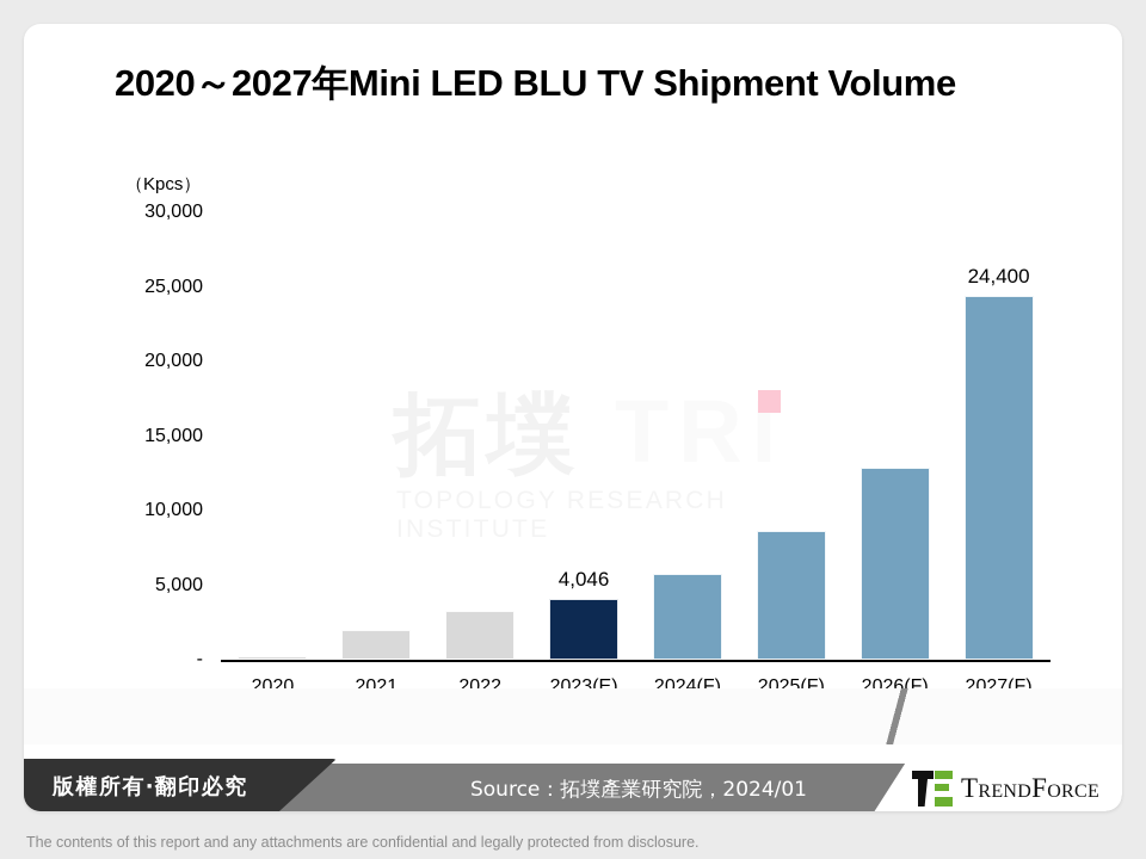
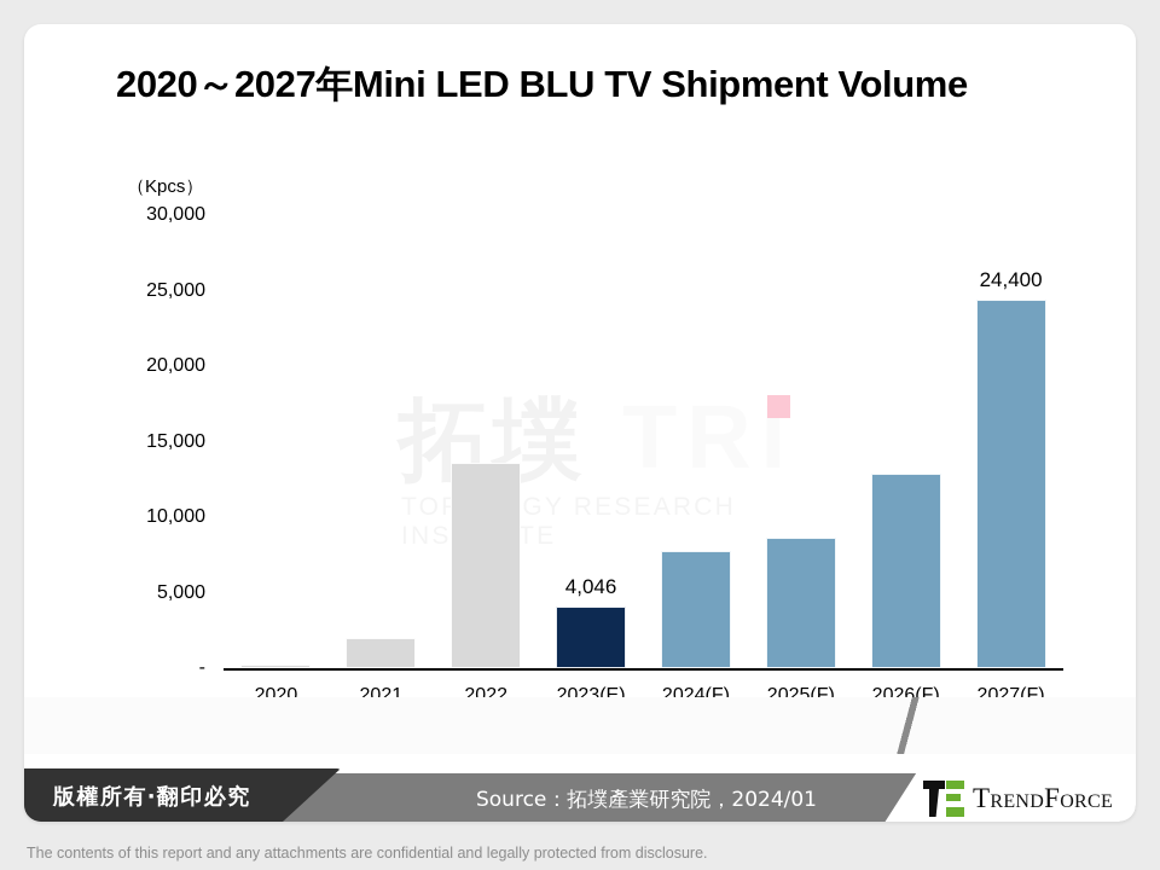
2022: 3300 -> 13600
2024(F): 5800 -> 7800
